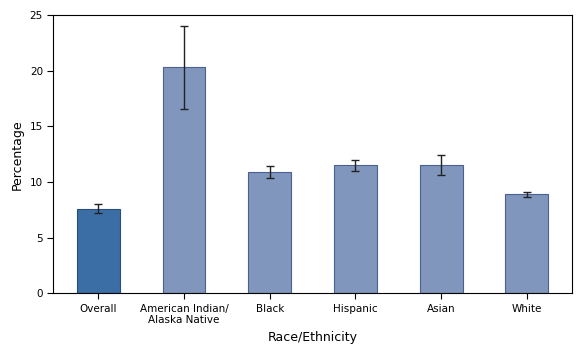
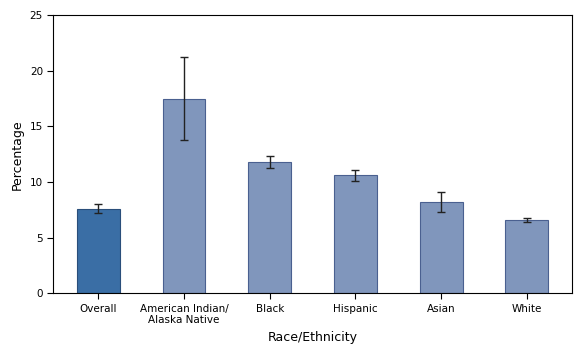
American Indian/ Alaska Native: 20.3 -> 17.5
Black: 10.9 -> 11.8
Hispanic: 11.5 -> 10.6
Asian: 11.5 -> 8.2
White: 8.9 -> 6.6
